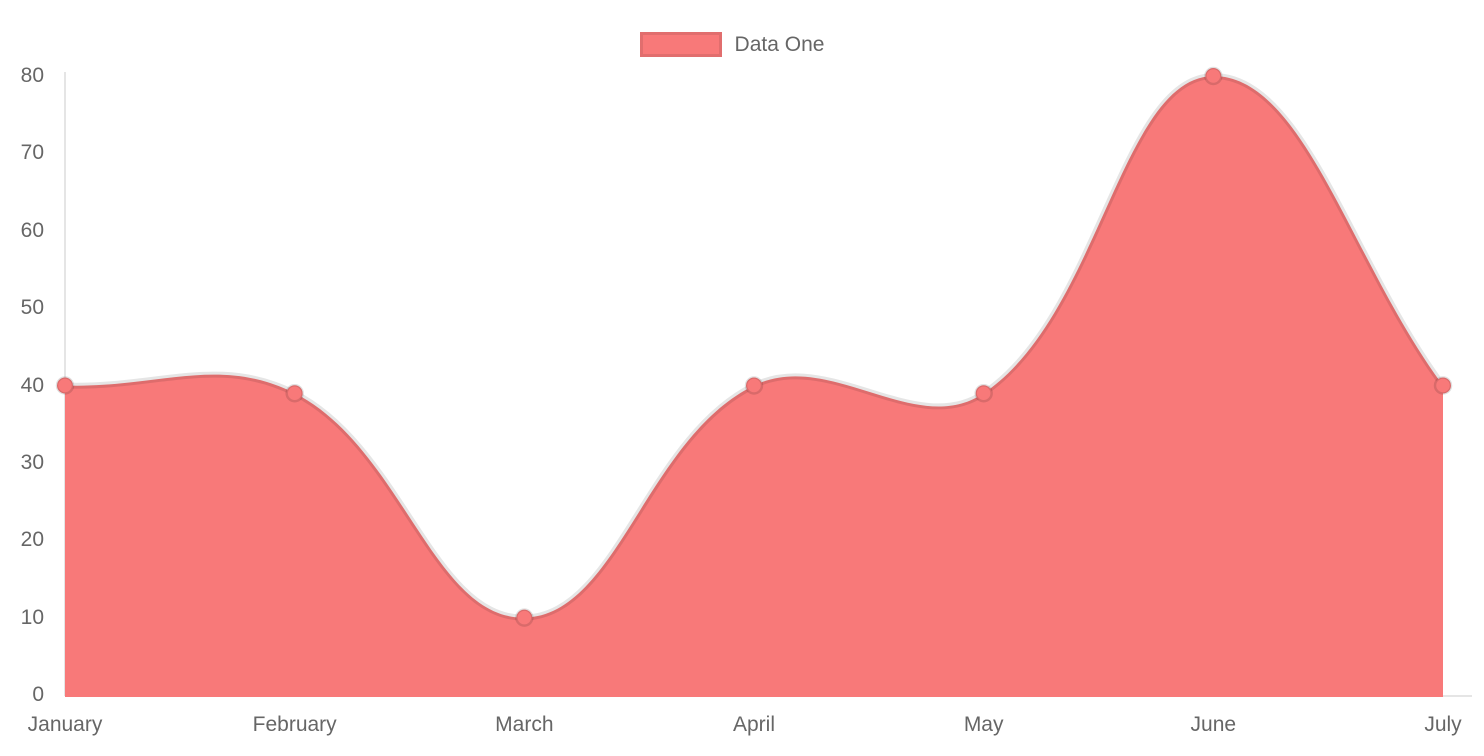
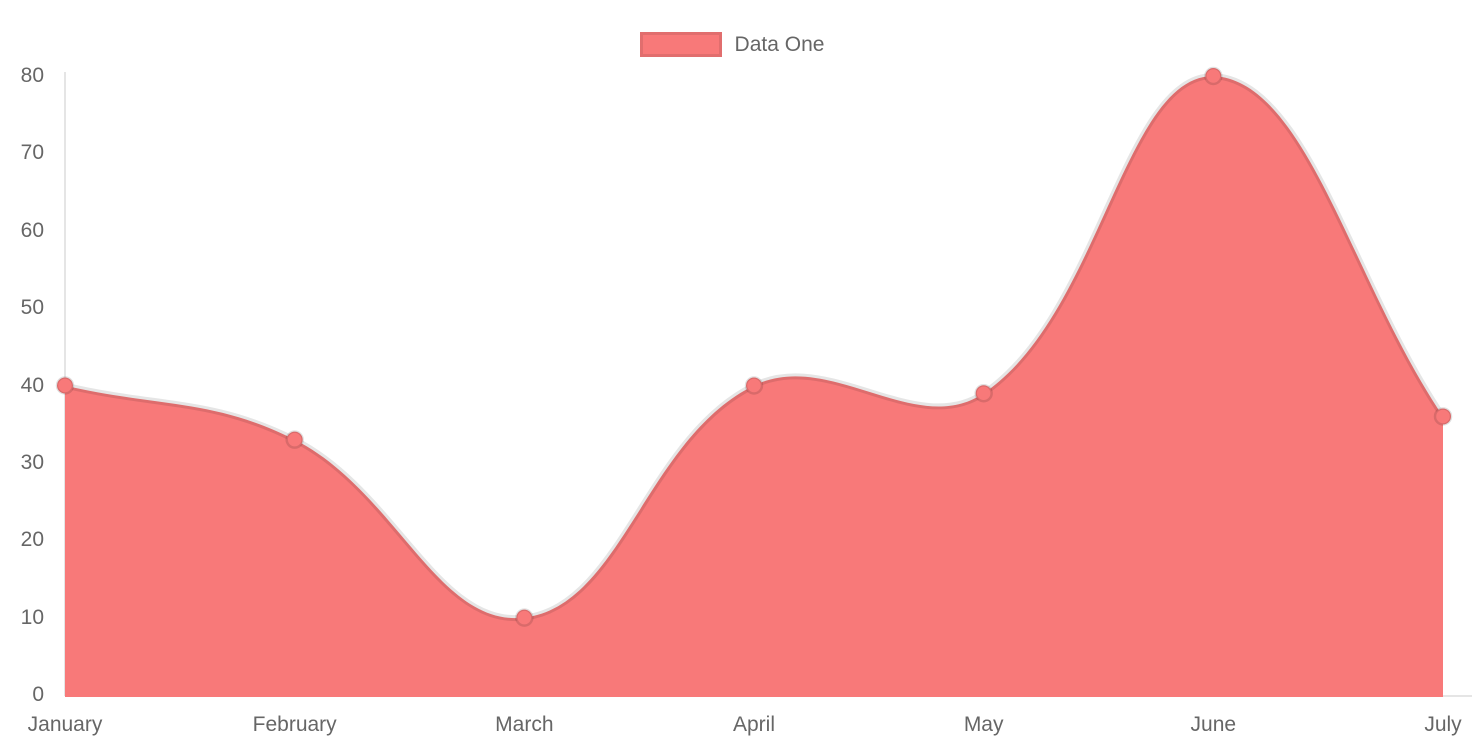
February: 39 -> 33
July: 40 -> 36
